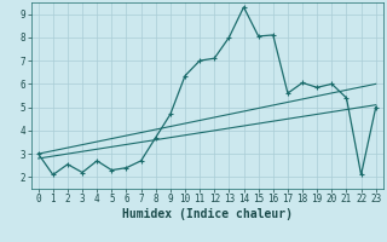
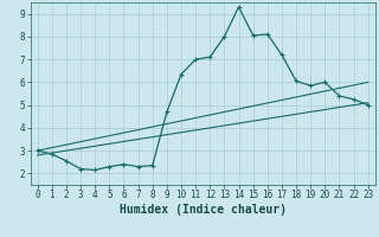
1: 2.1 -> 2.9
4: 2.7 -> 2.1
7: 2.7 -> 2.3
8: 3.7 -> 2.4
17: 5.6 -> 7.2
22: 2.1 -> 5.2
